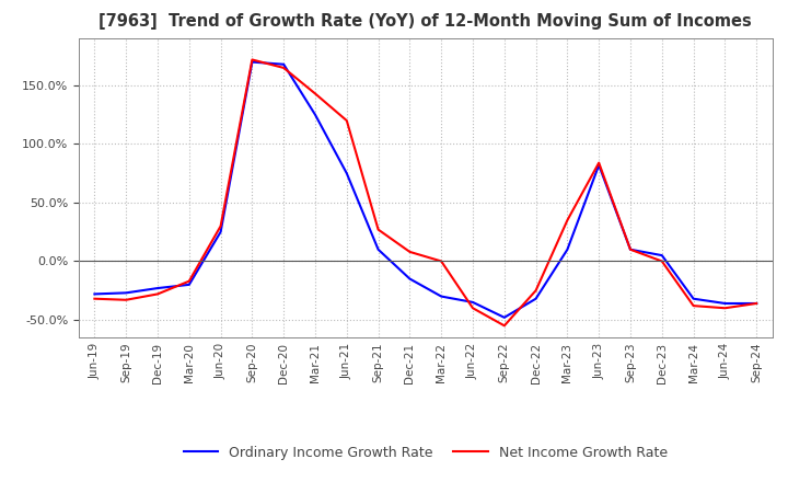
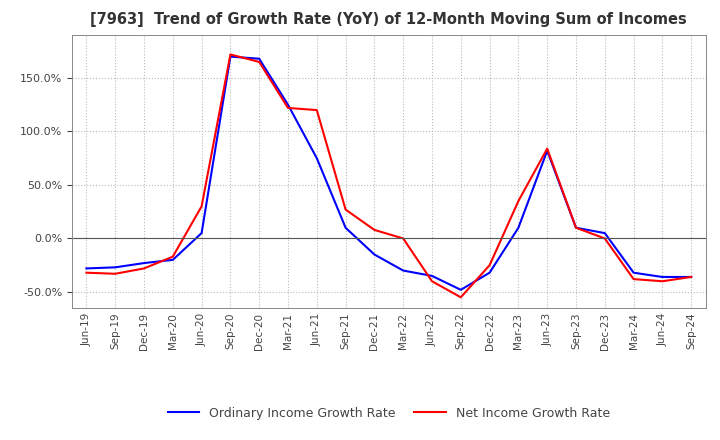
Ordinary Income Growth Rate/Jun-20: 25% -> 5%
Net Income Growth Rate/Mar-21: 143% -> 122%
